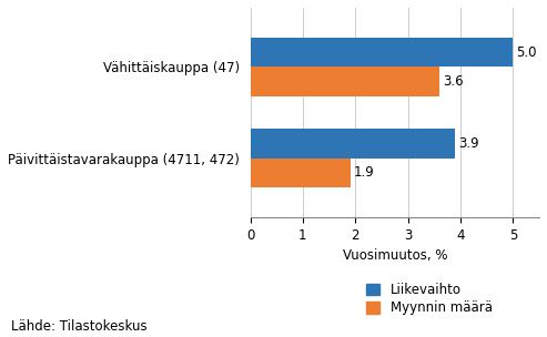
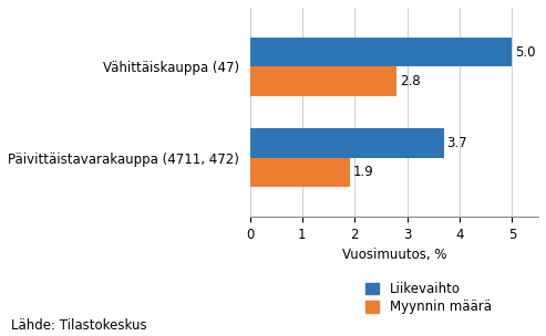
Myynnin määrä/Vähittäiskauppa (47): 3.6 -> 2.8
Liikevaihto/Päivittäistavarakauppa (4711, 472): 3.9 -> 3.7
